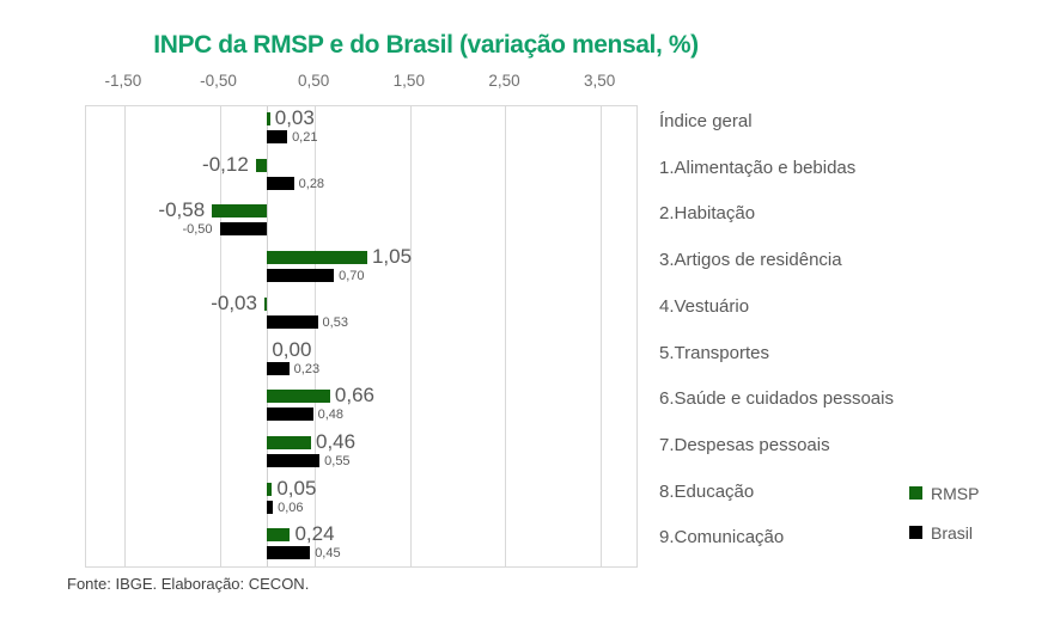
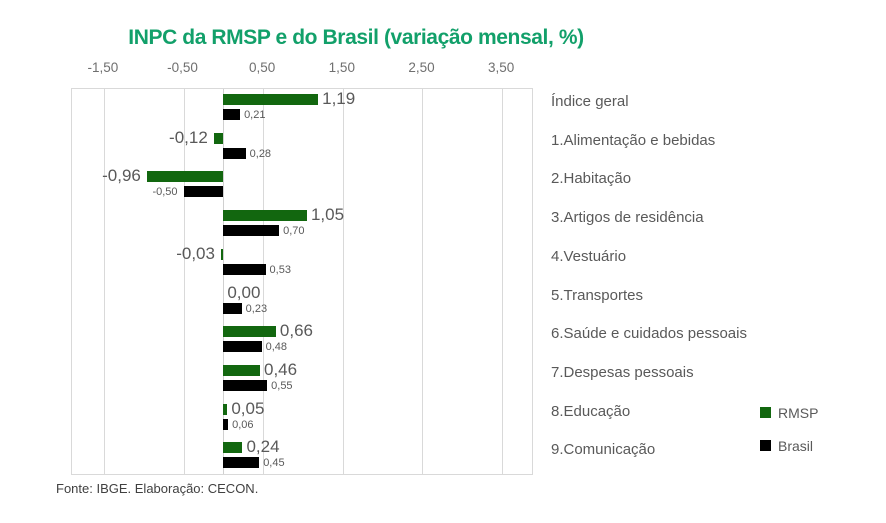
RMSP/Índice geral: 0,03 -> 1,19
RMSP/2.Habitação: -0,58 -> -0,96
